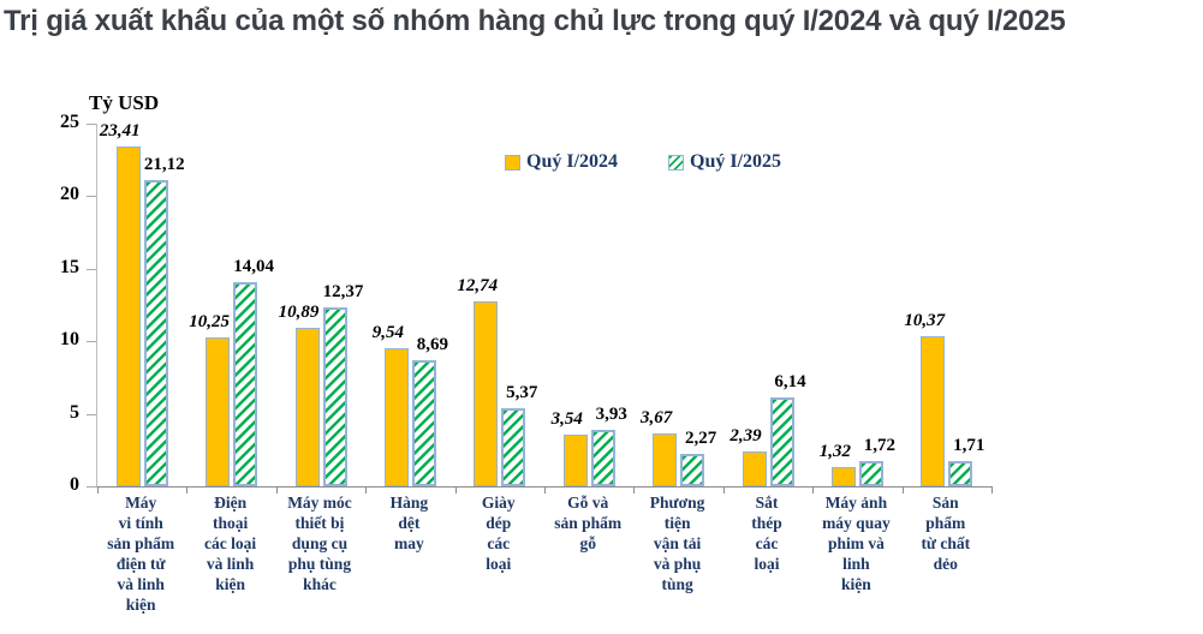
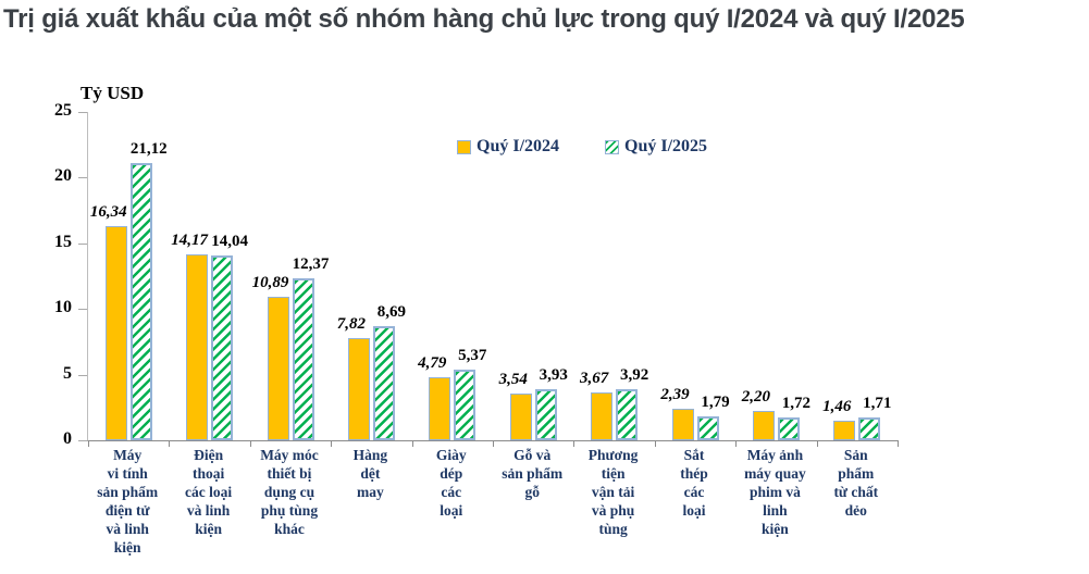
Quý I/2024/Máy vi tính sản phẩm điện tử và linh kiện: 23,41 -> 16,34
Quý I/2024/Điện thoại các loại và linh kiện: 10,25 -> 14,17
Quý I/2024/Hàng dệt may: 9,54 -> 7,82
Quý I/2024/Giày dép các loại: 12,74 -> 4,79
Quý I/2025/Phương tiện vận tải và phụ tùng: 2,27 -> 3,92
Quý I/2025/Sắt thép các loại: 6,14 -> 1,79
Quý I/2024/Máy ảnh máy quay phim và linh kiện: 1,32 -> 2,20
Quý I/2024/Sản phẩm từ chất dẻo: 10,37 -> 1,46
